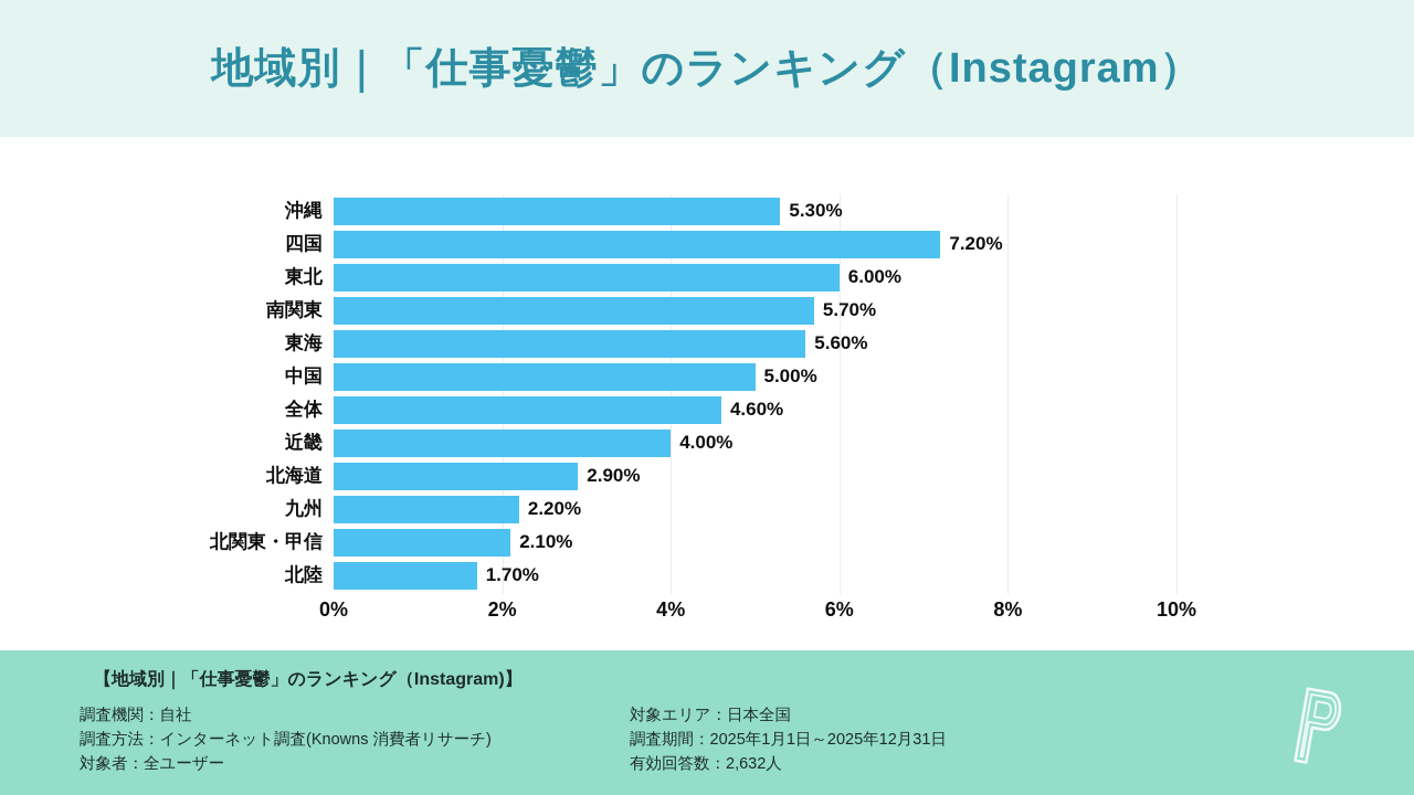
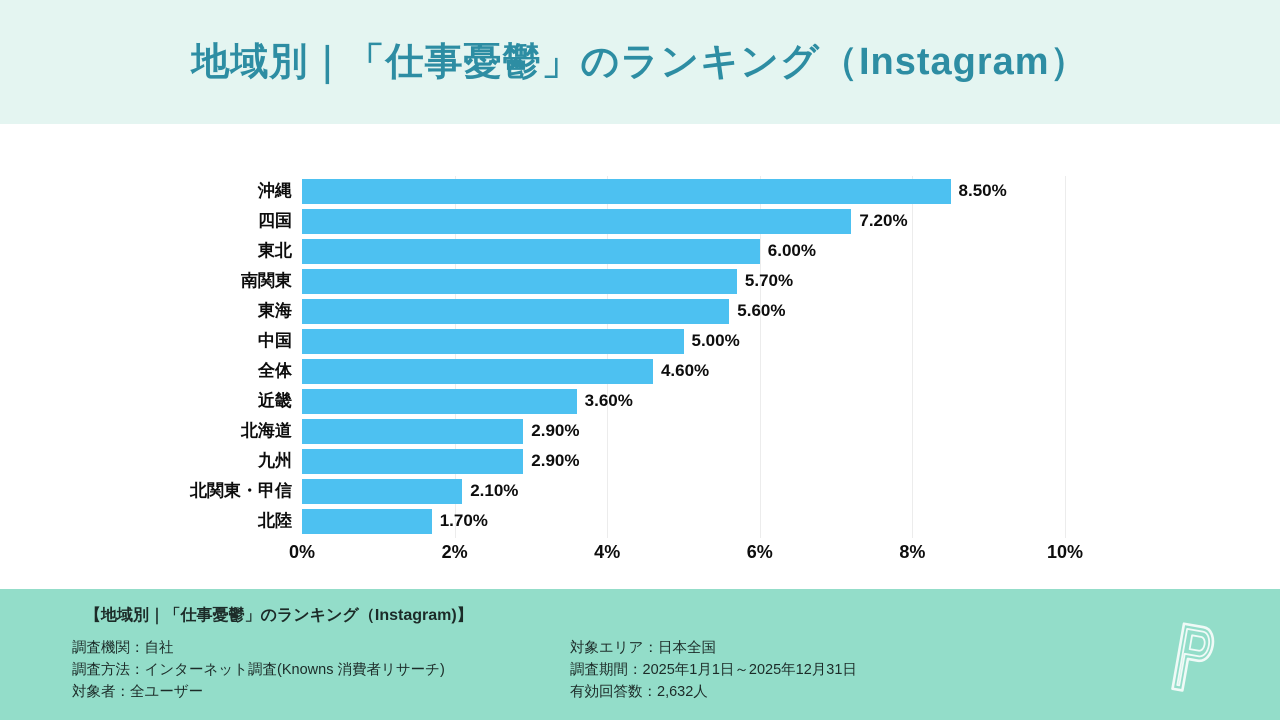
沖縄: 5.30% -> 8.50%
近畿: 4.00% -> 3.60%
九州: 2.20% -> 2.90%
